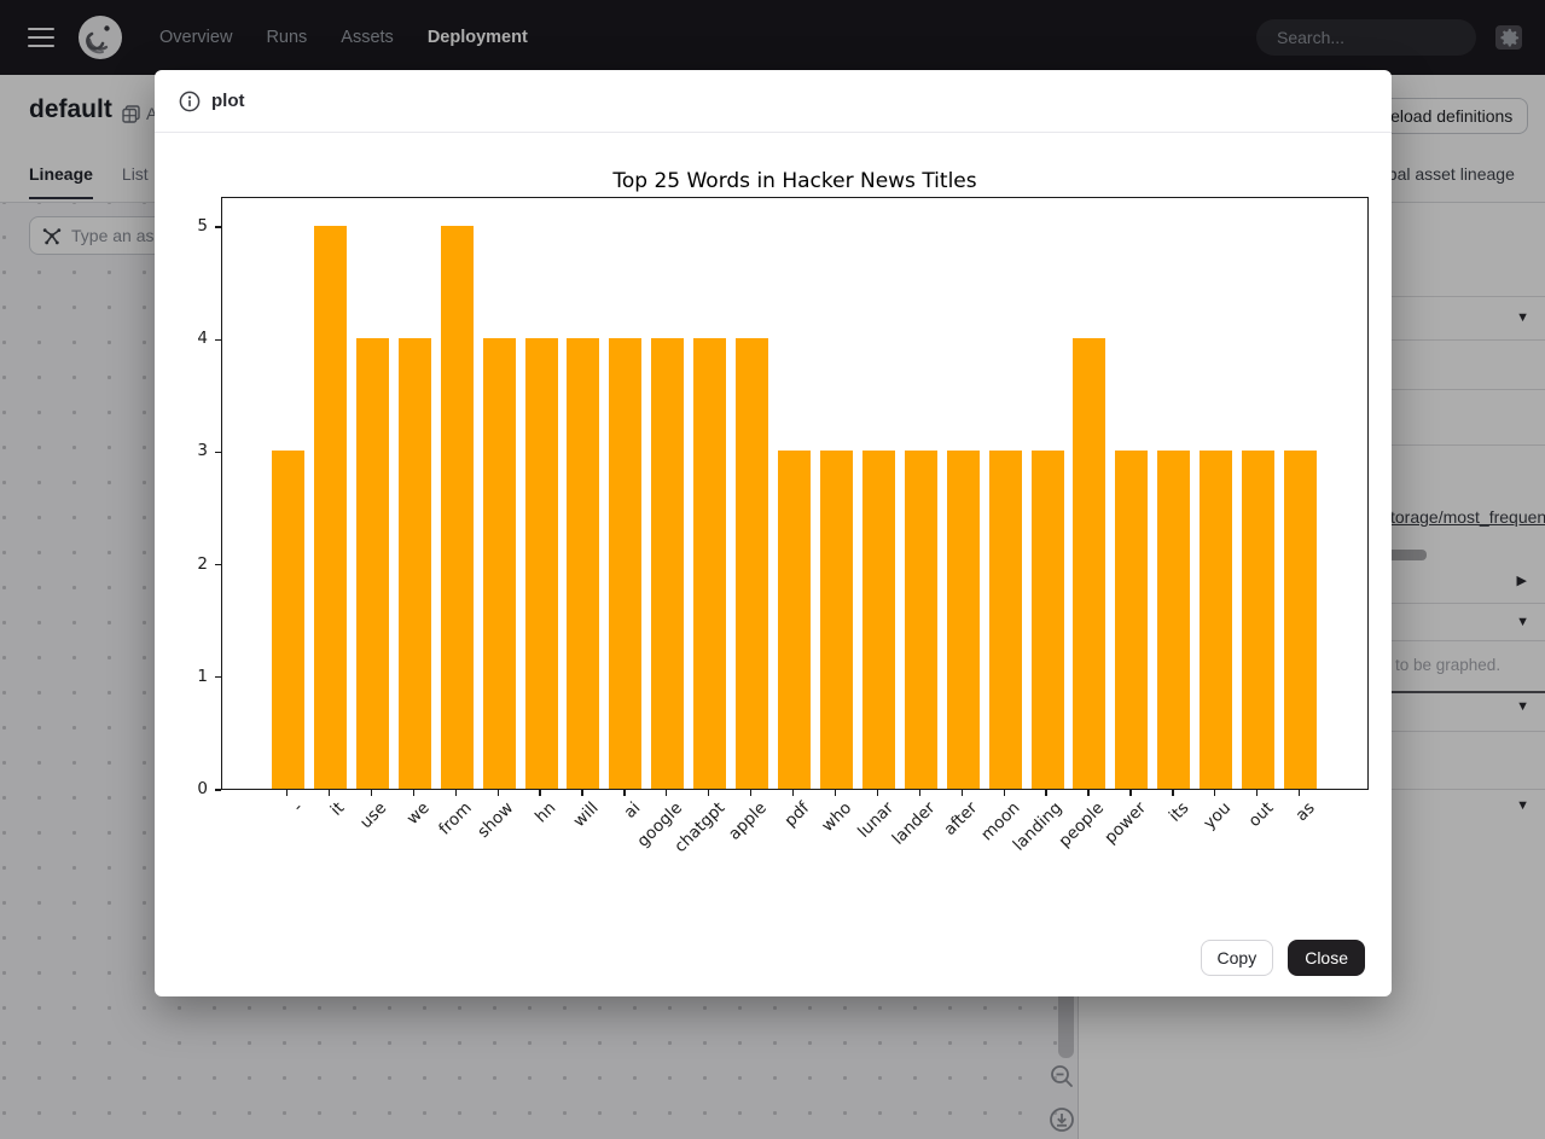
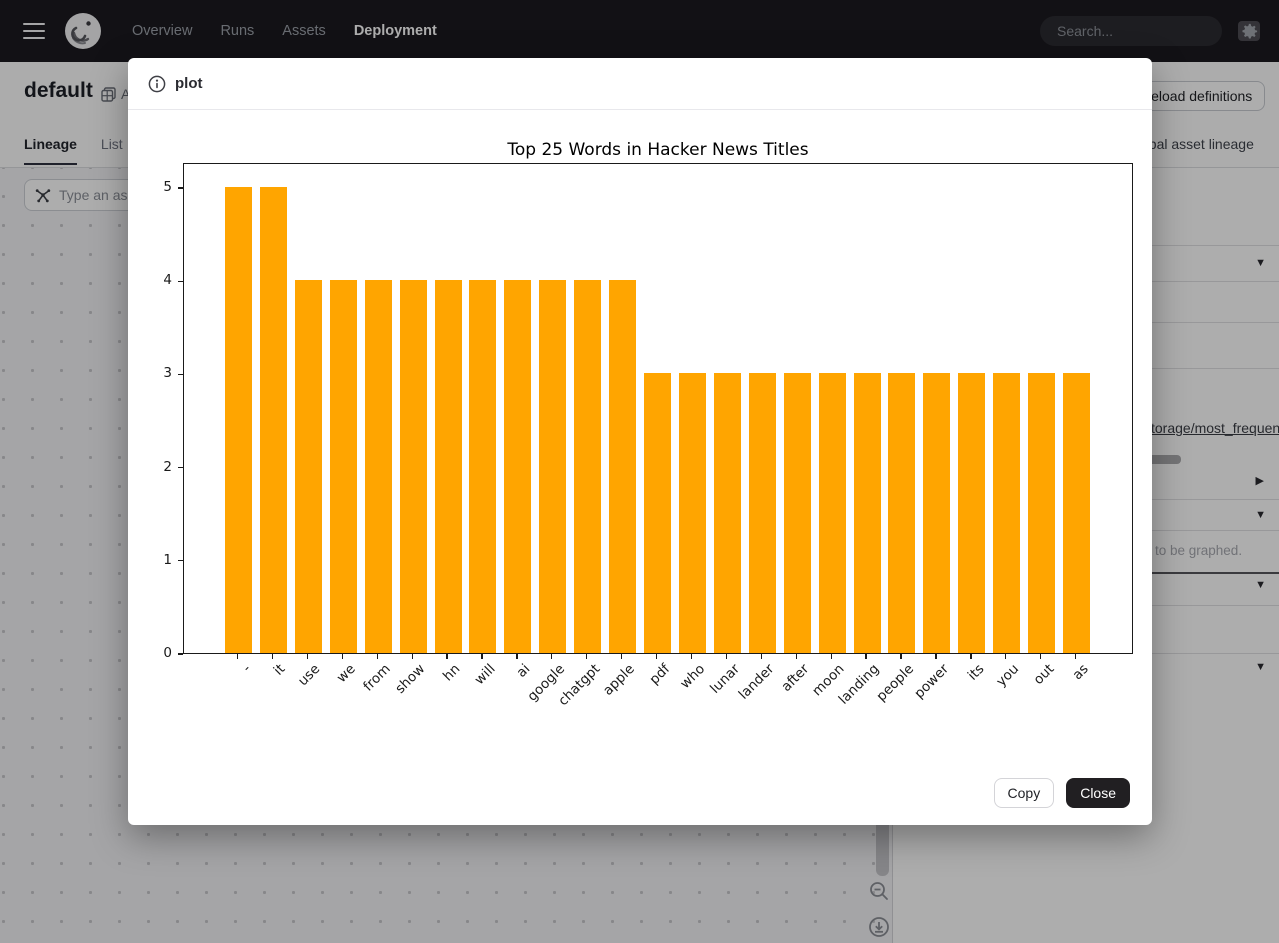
-: 3 -> 5
from: 5 -> 4
people: 4 -> 3
